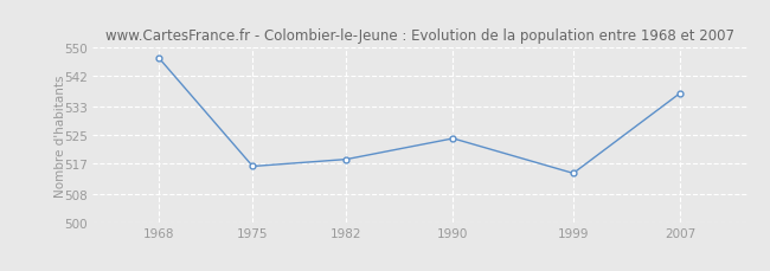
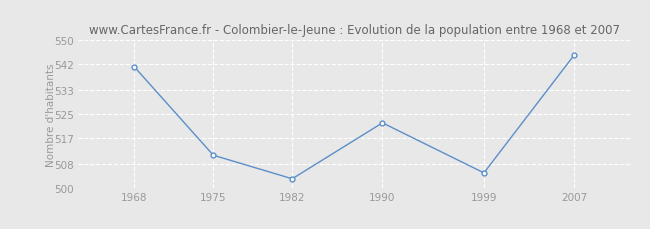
1968: 547 -> 541
1975: 516 -> 511
1982: 518 -> 503
1990: 524 -> 522
1999: 514 -> 505
2007: 537 -> 545
